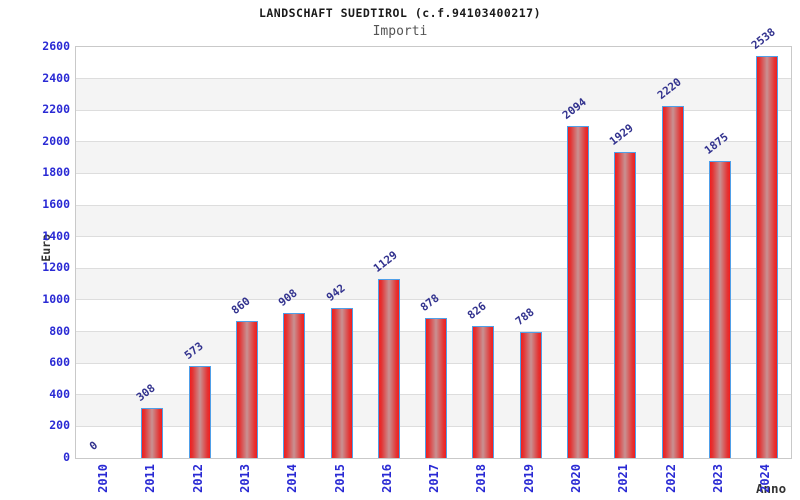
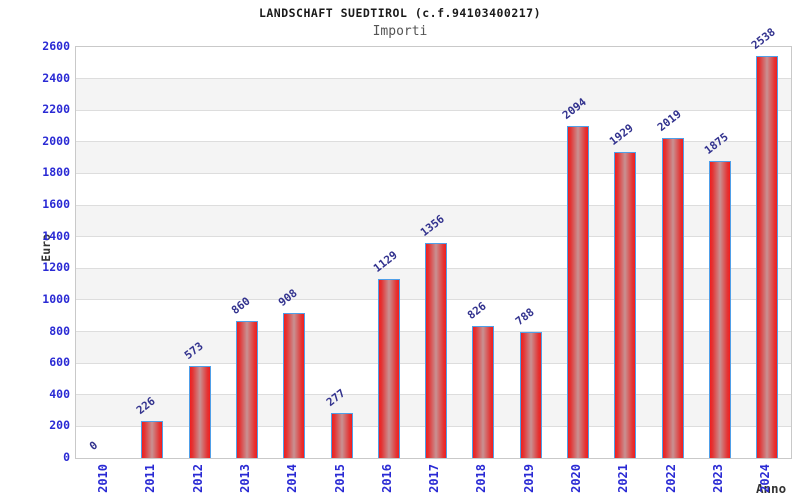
2011: 308 -> 226
2015: 942 -> 277
2017: 878 -> 1356
2022: 2220 -> 2019
